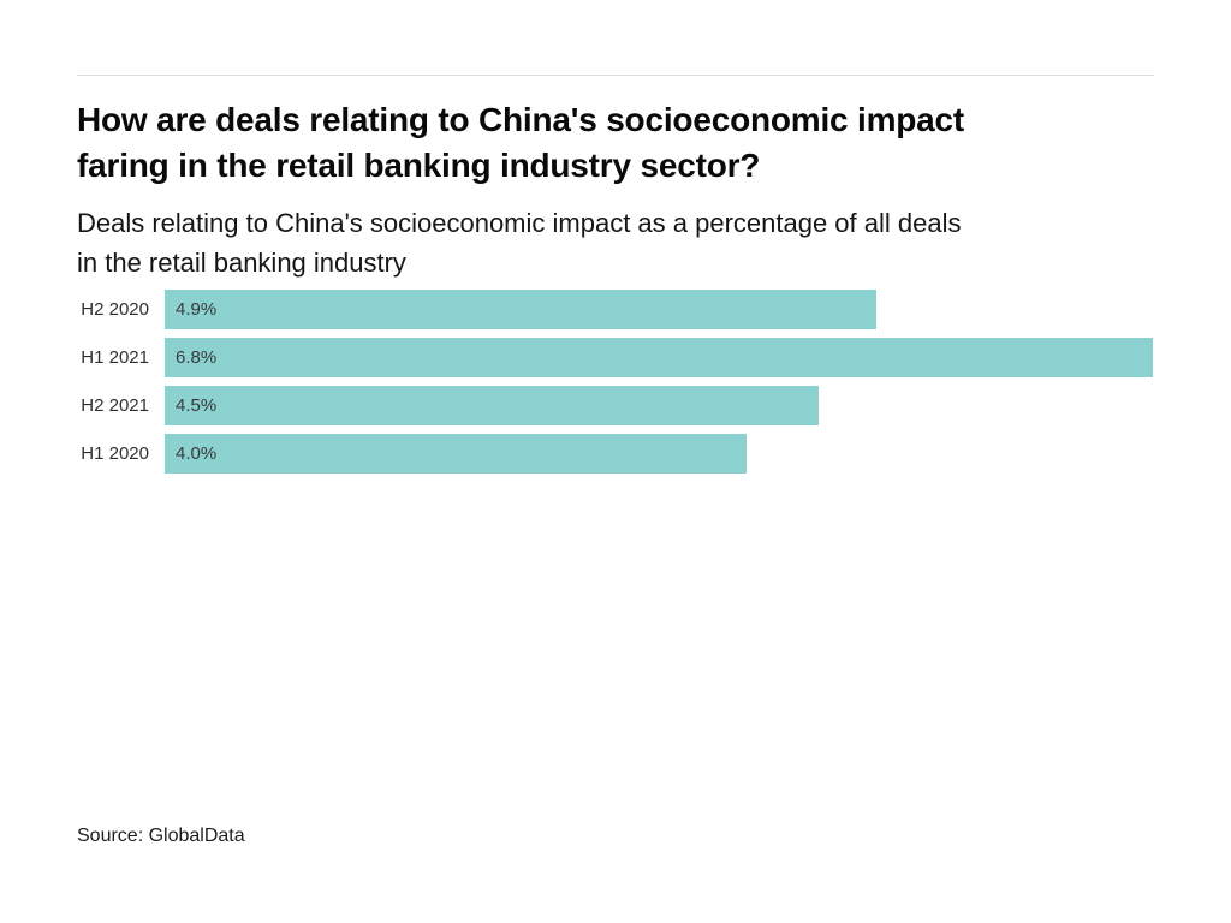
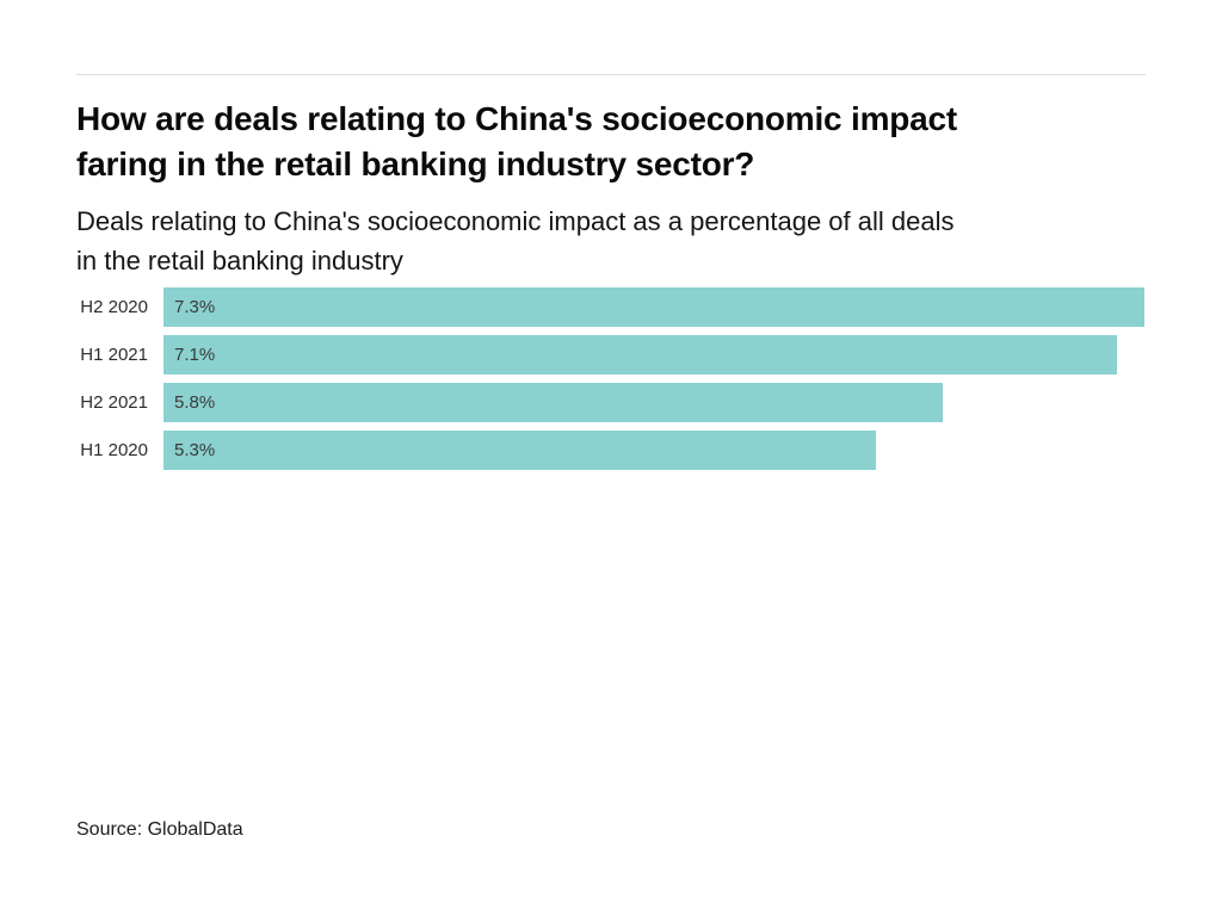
H2 2020: 4.9% -> 7.3%
H1 2021: 6.8% -> 7.1%
H2 2021: 4.5% -> 5.8%
H1 2020: 4.0% -> 5.3%
